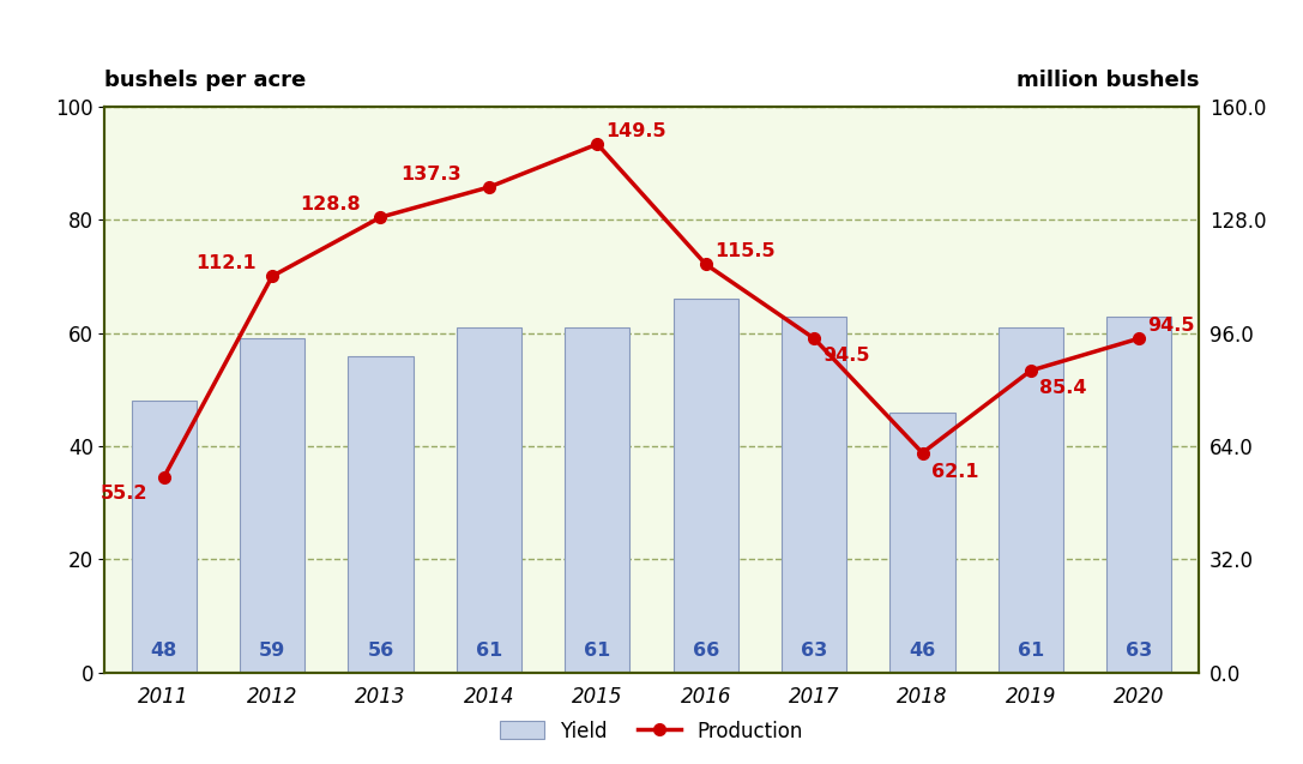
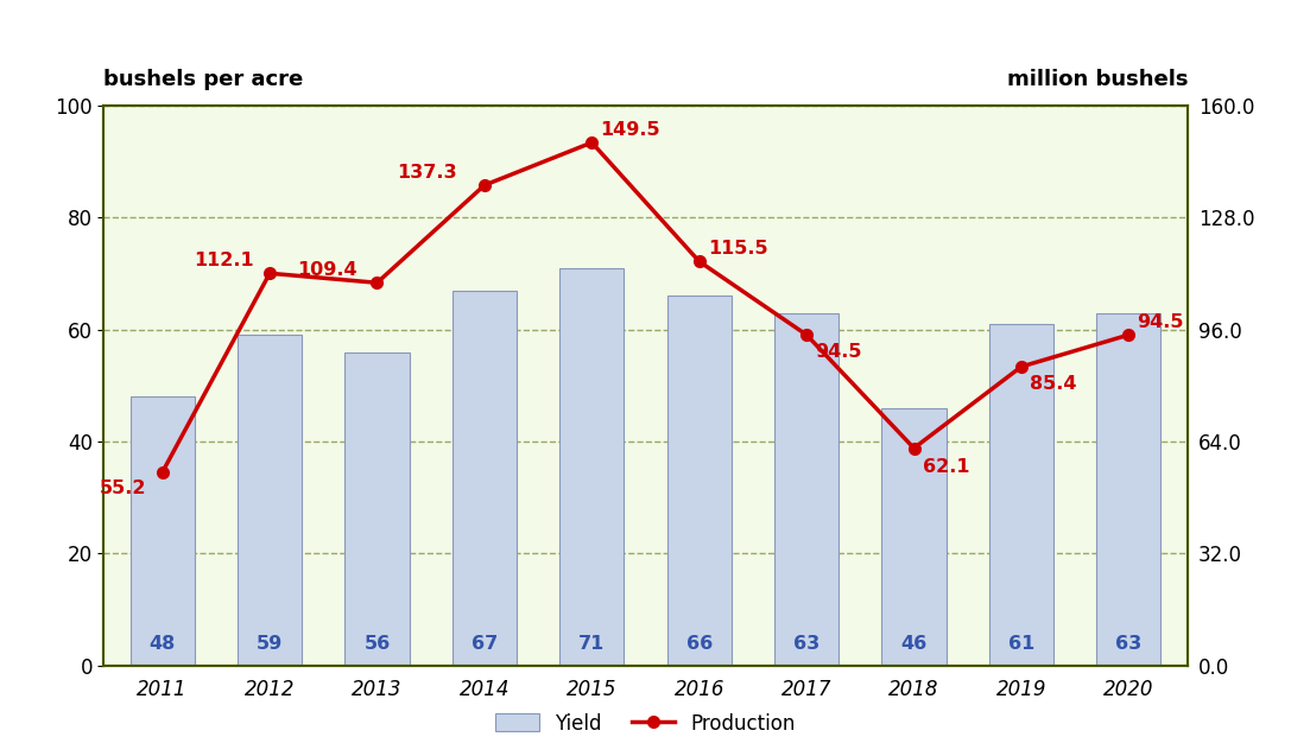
Production/2013: 128.8 -> 109.4
Yield/2014: 61 -> 67
Yield/2015: 61 -> 71
